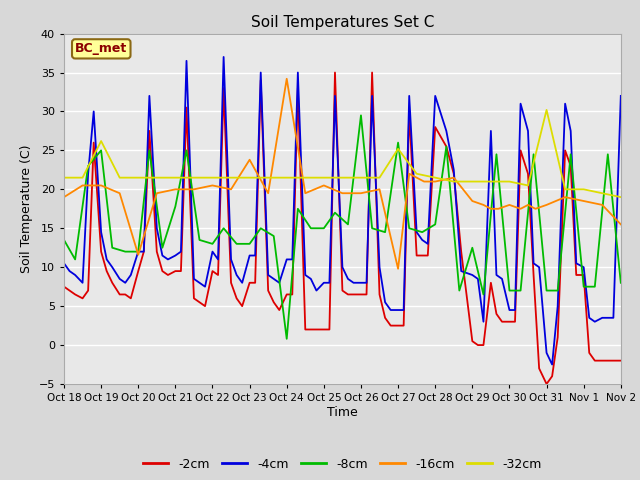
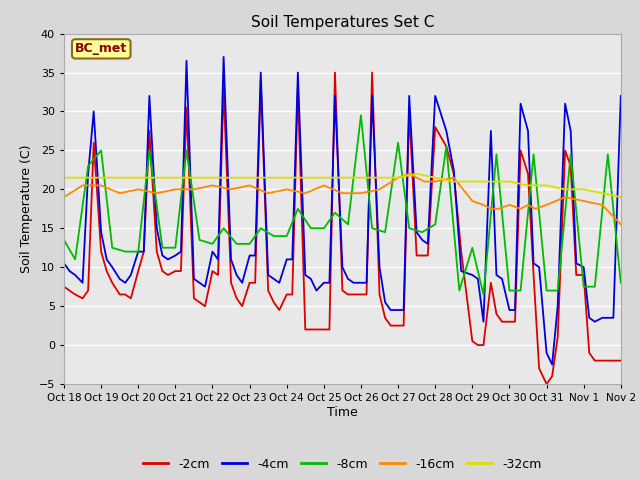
-32cm/Oct 19: 26.2 -> 21.5
-16cm/Oct 20: 11.6 -> 20.0
-8cm/Oct 21: 17.8 -> 12.5
-16cm/Oct 23: 23.8 -> 20.5
-8cm/Oct 24: 0.8 -> 14.0
-16cm/Oct 24: 34.2 -> 20.0
-16cm/Oct 27: 9.8 -> 21.5
-32cm/Oct 27: 25.2 -> 21.5
-32cm/Oct 31: 30.2 -> 20.5
